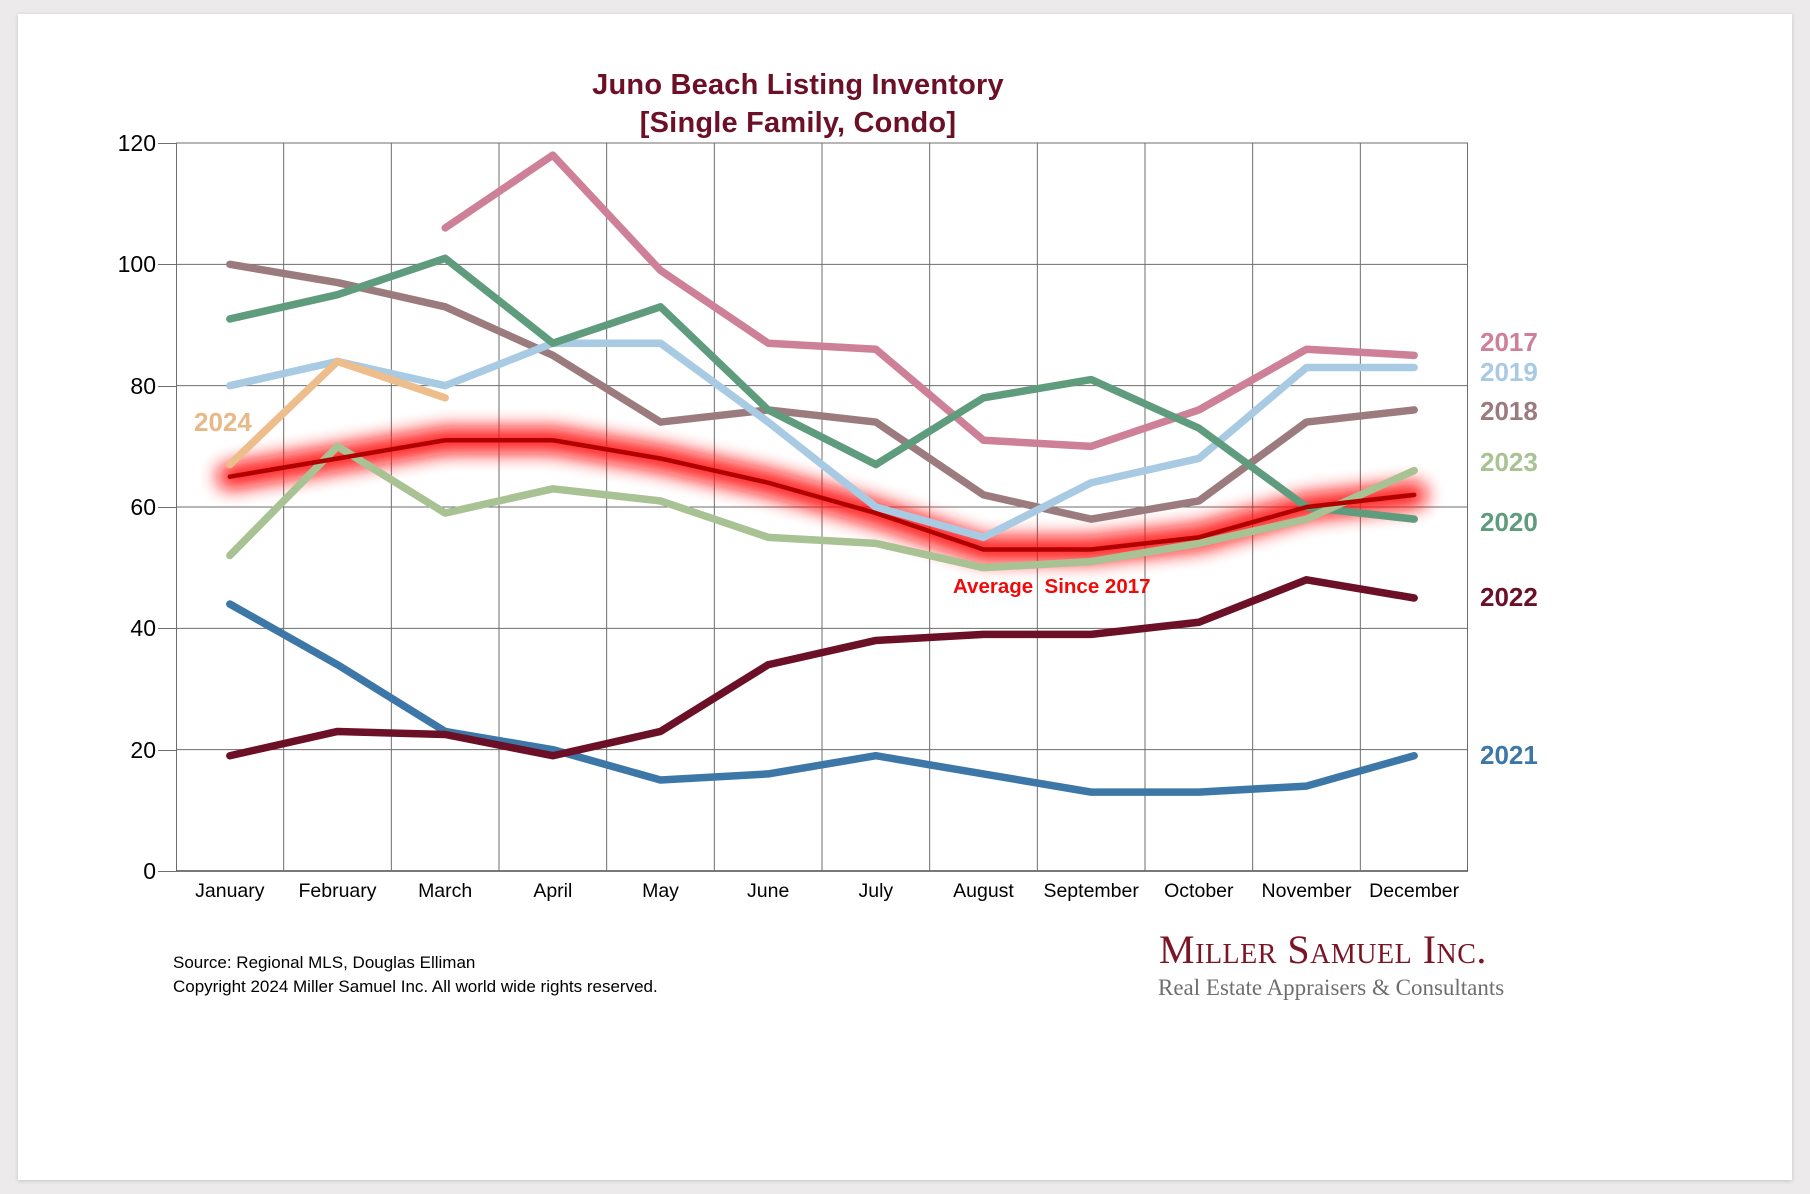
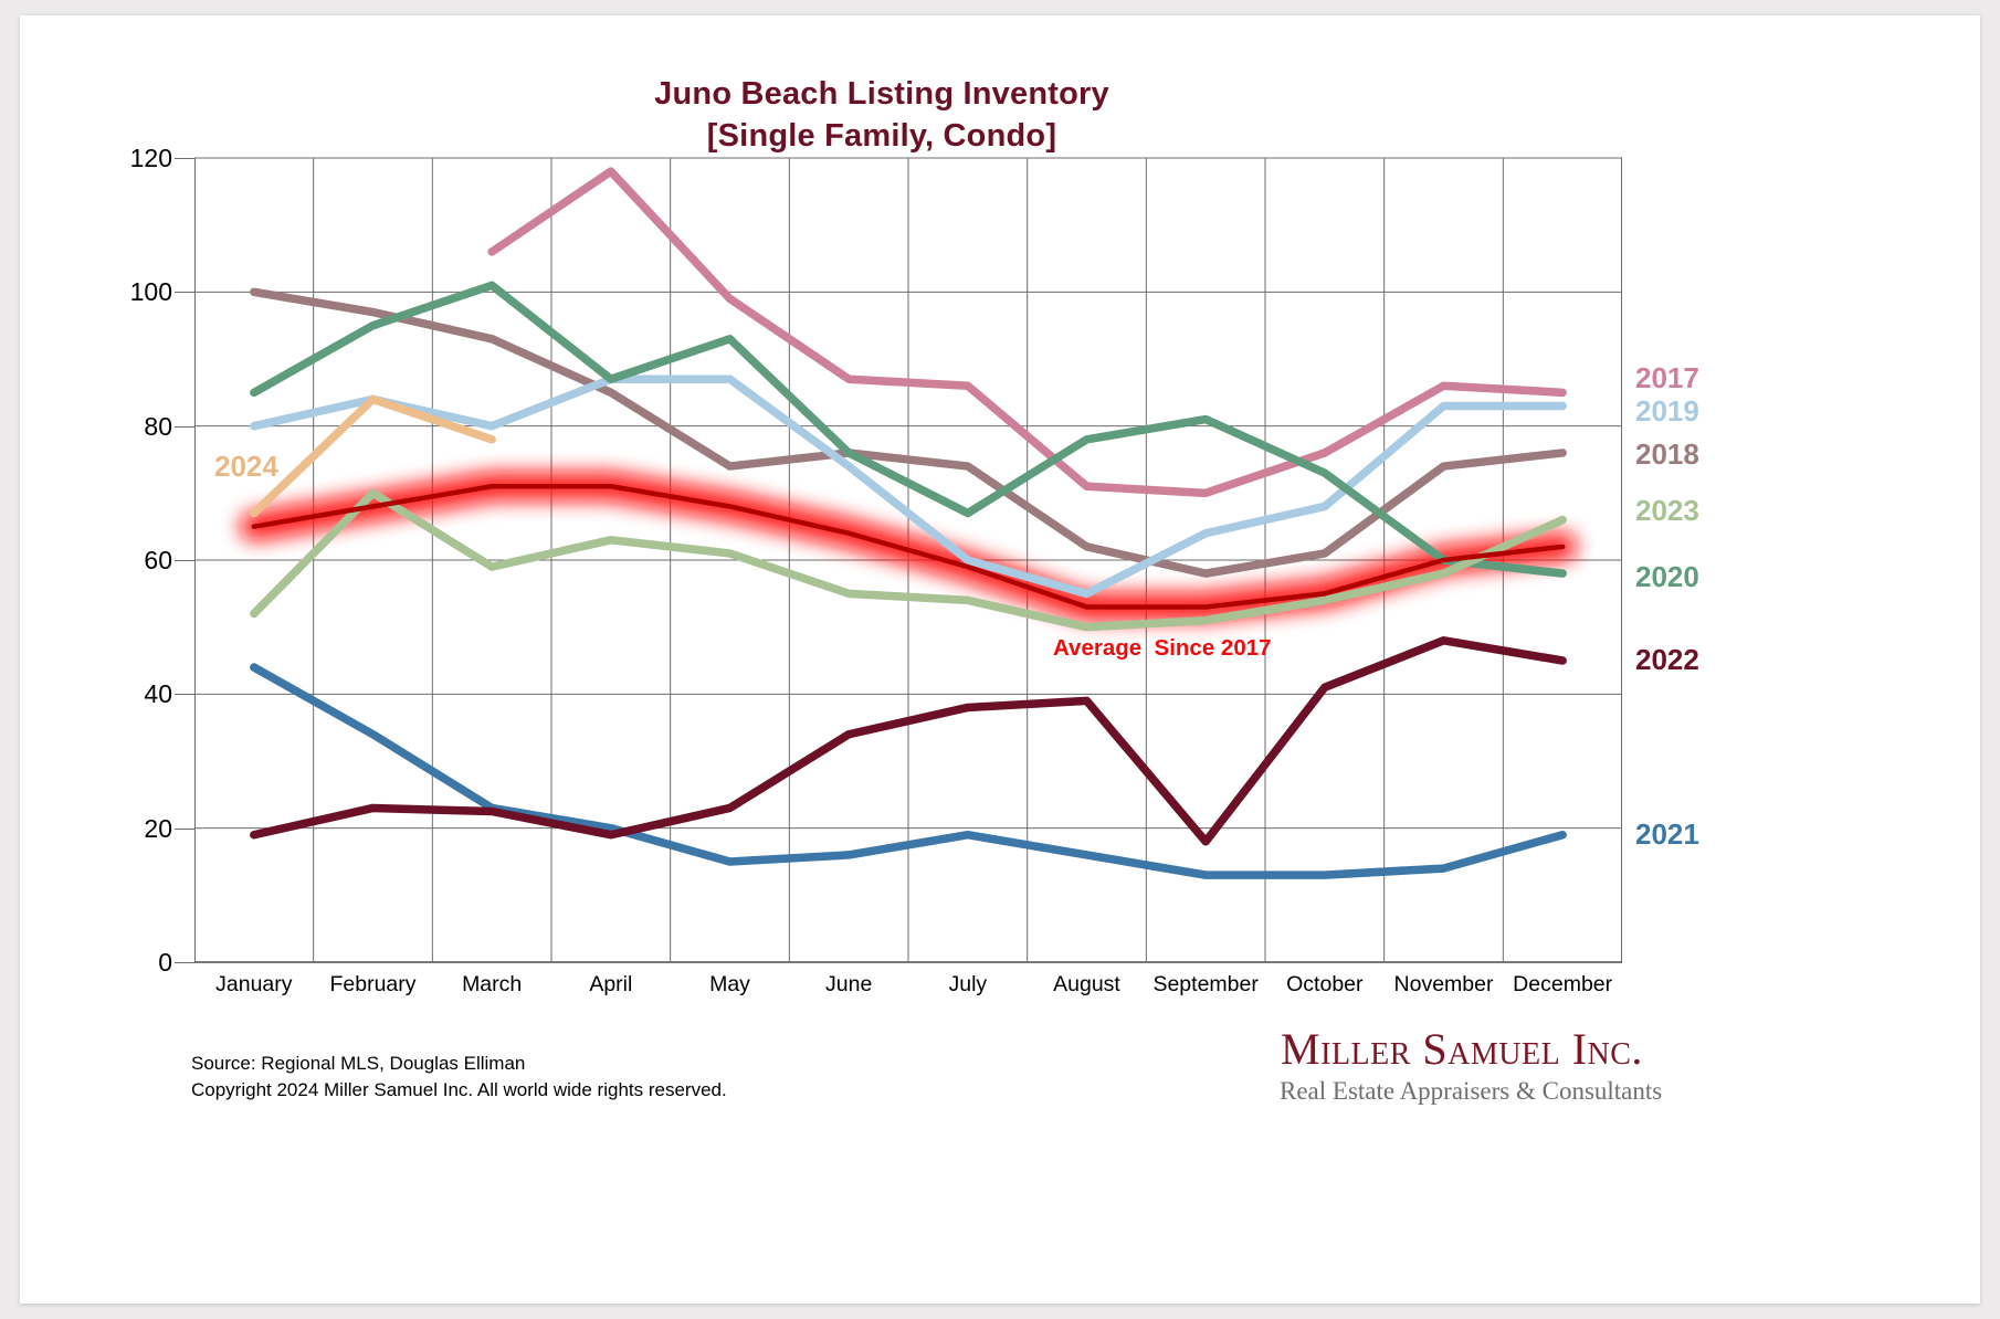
2020/January: 91 -> 85
2022/September: 39 -> 18
